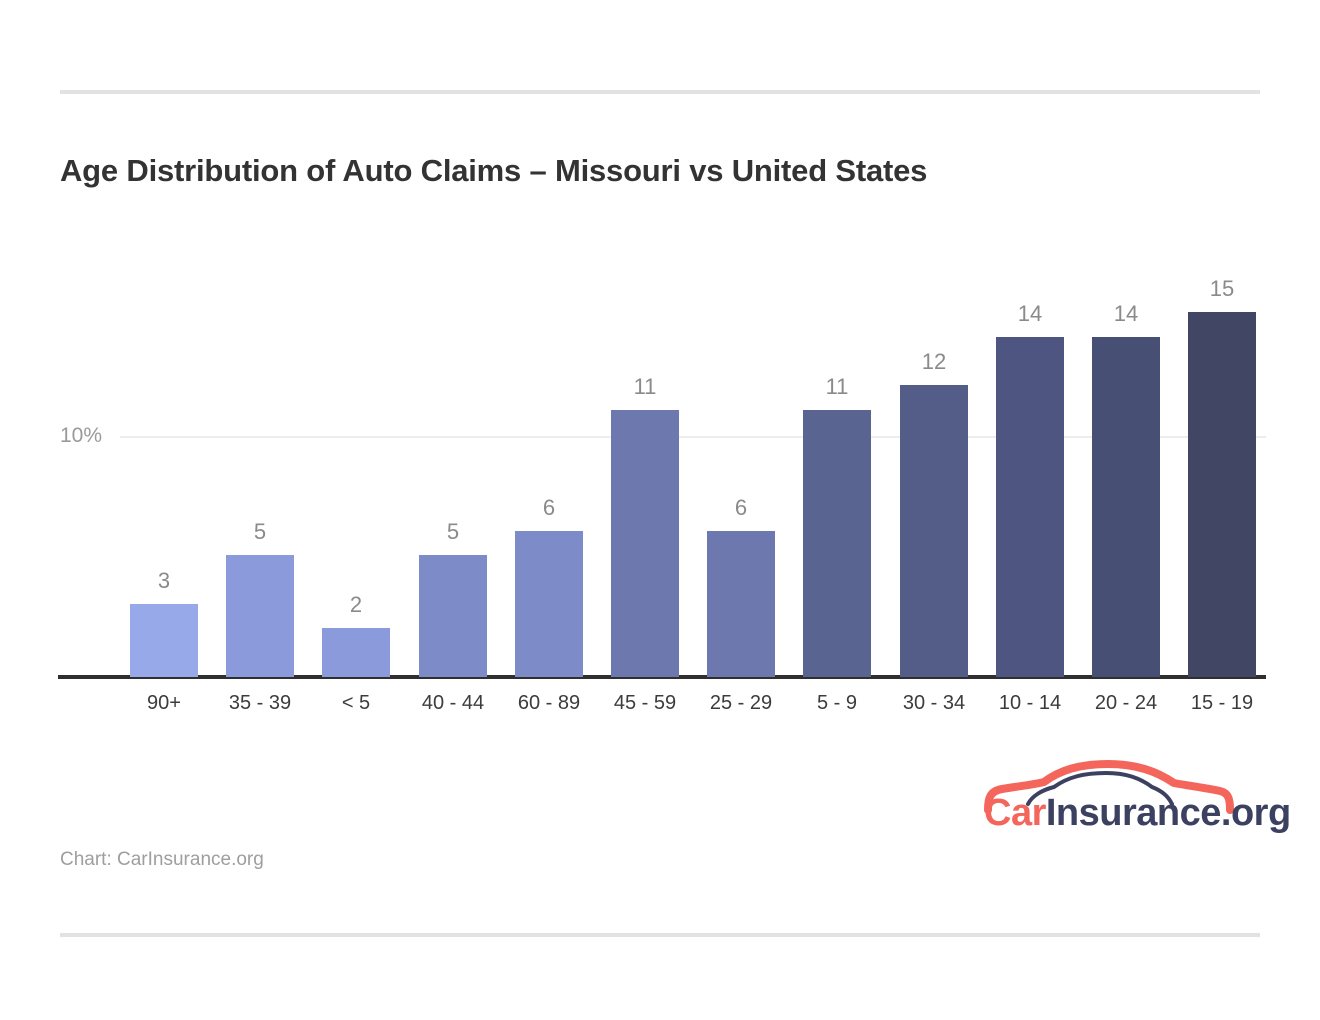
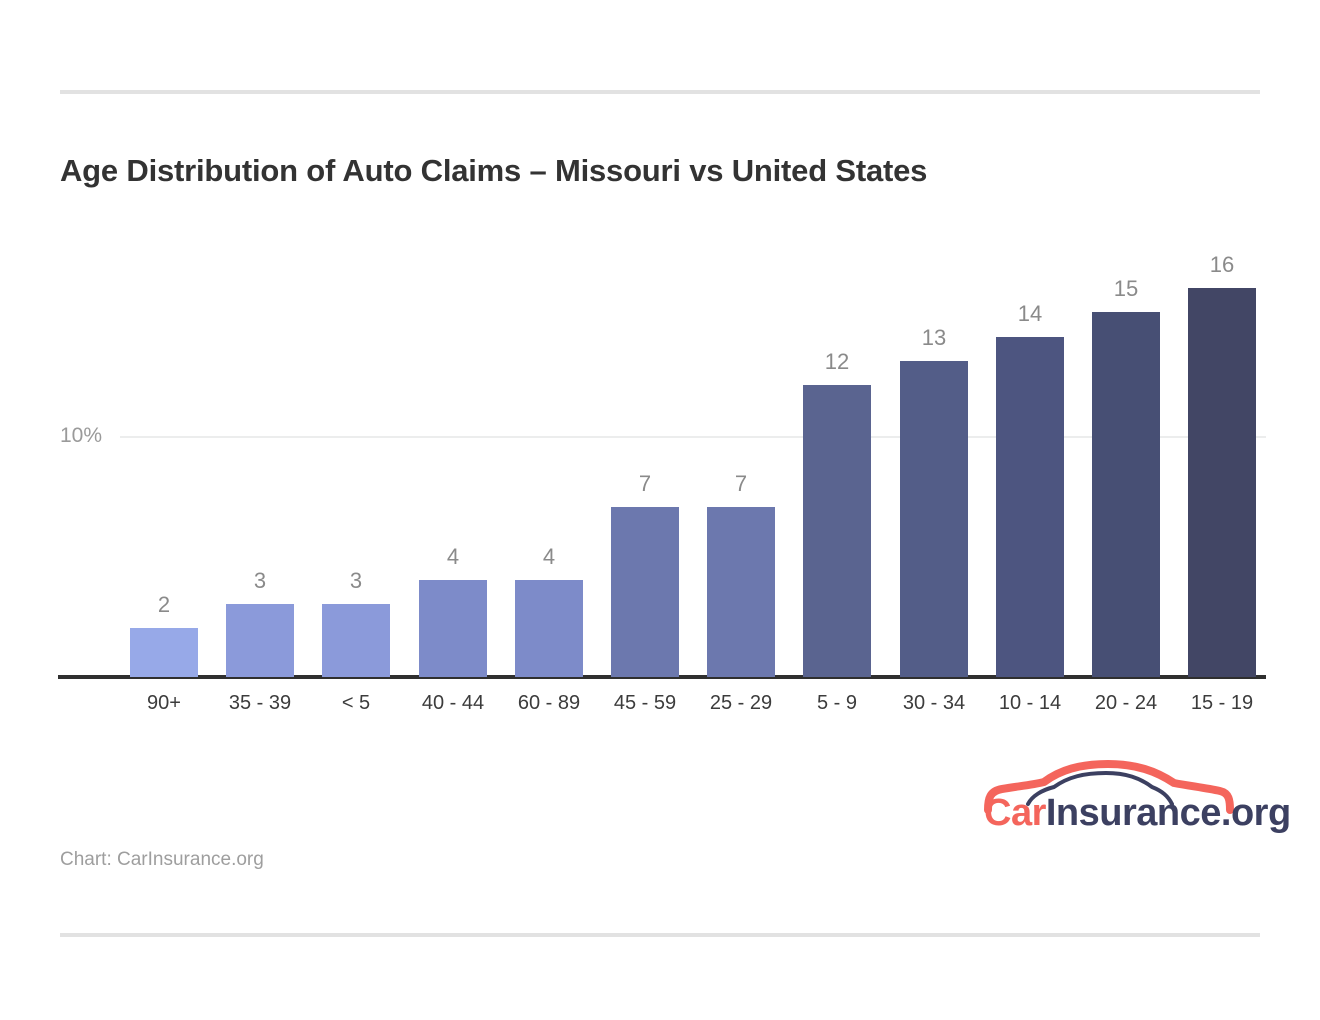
90+: 3 -> 2
35 - 39: 5 -> 3
< 5: 2 -> 3
40 - 44: 5 -> 4
60 - 89: 6 -> 4
45 - 59: 11 -> 7
25 - 29: 6 -> 7
5 - 9: 11 -> 12
30 - 34: 12 -> 13
20 - 24: 14 -> 15
15 - 19: 15 -> 16
